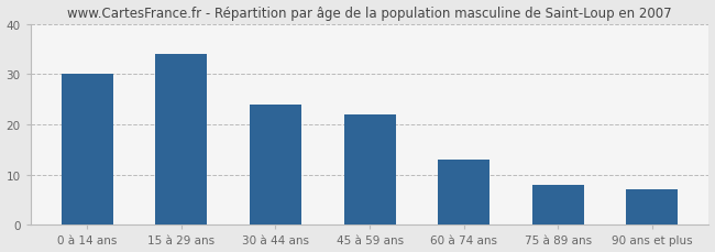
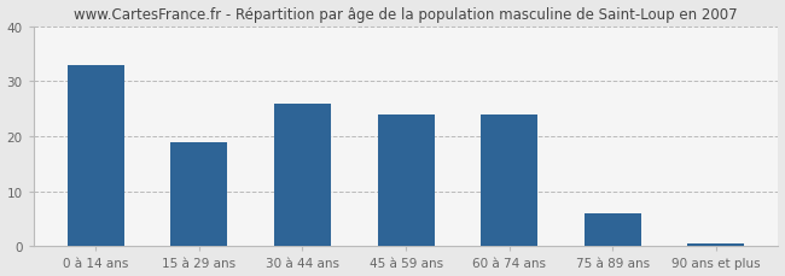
0 à 14 ans: 30.0 -> 33.0
15 à 29 ans: 34.0 -> 19.0
30 à 44 ans: 24.0 -> 26.0
45 à 59 ans: 22.0 -> 24.0
60 à 74 ans: 13.0 -> 24.0
75 à 89 ans: 8.0 -> 6.0
90 ans et plus: 7.0 -> 0.5
